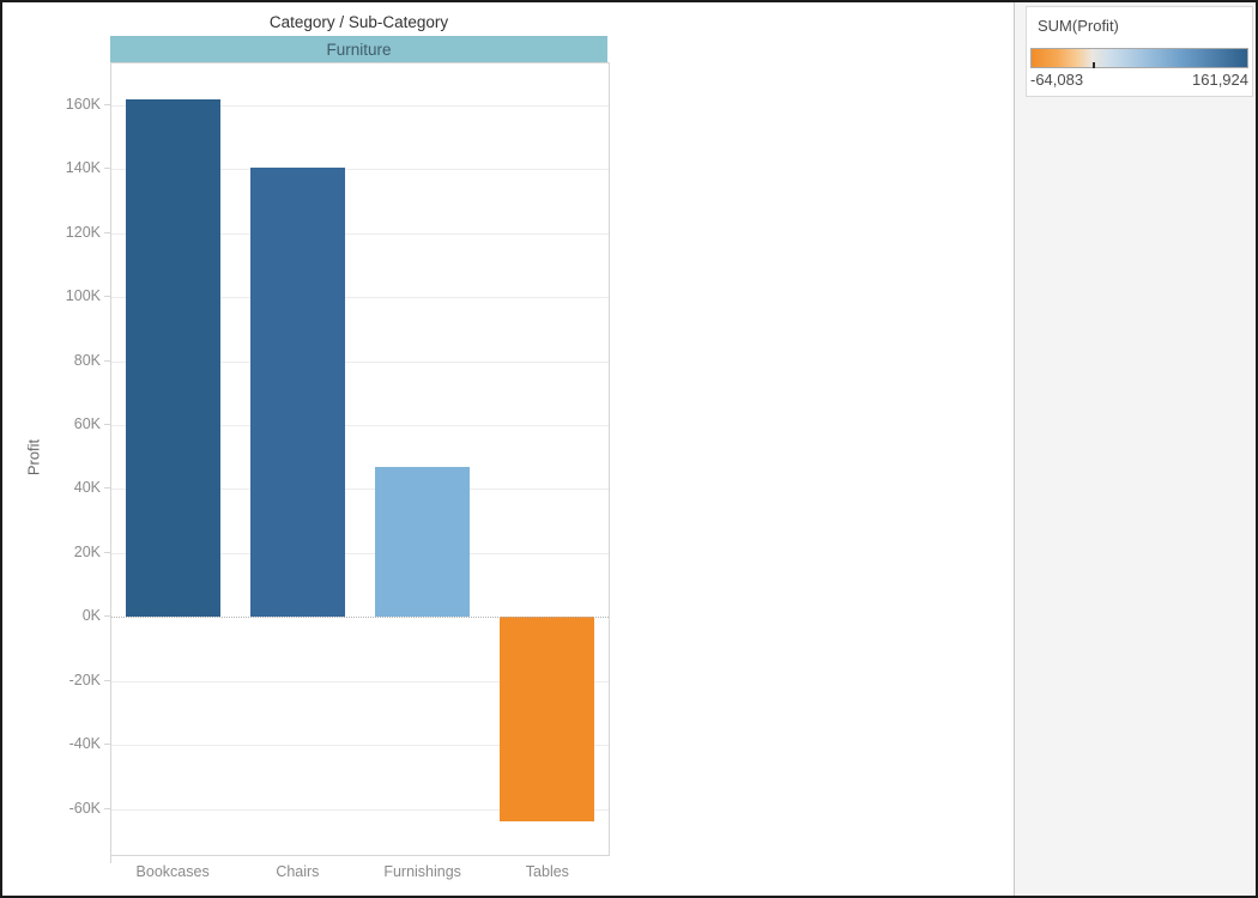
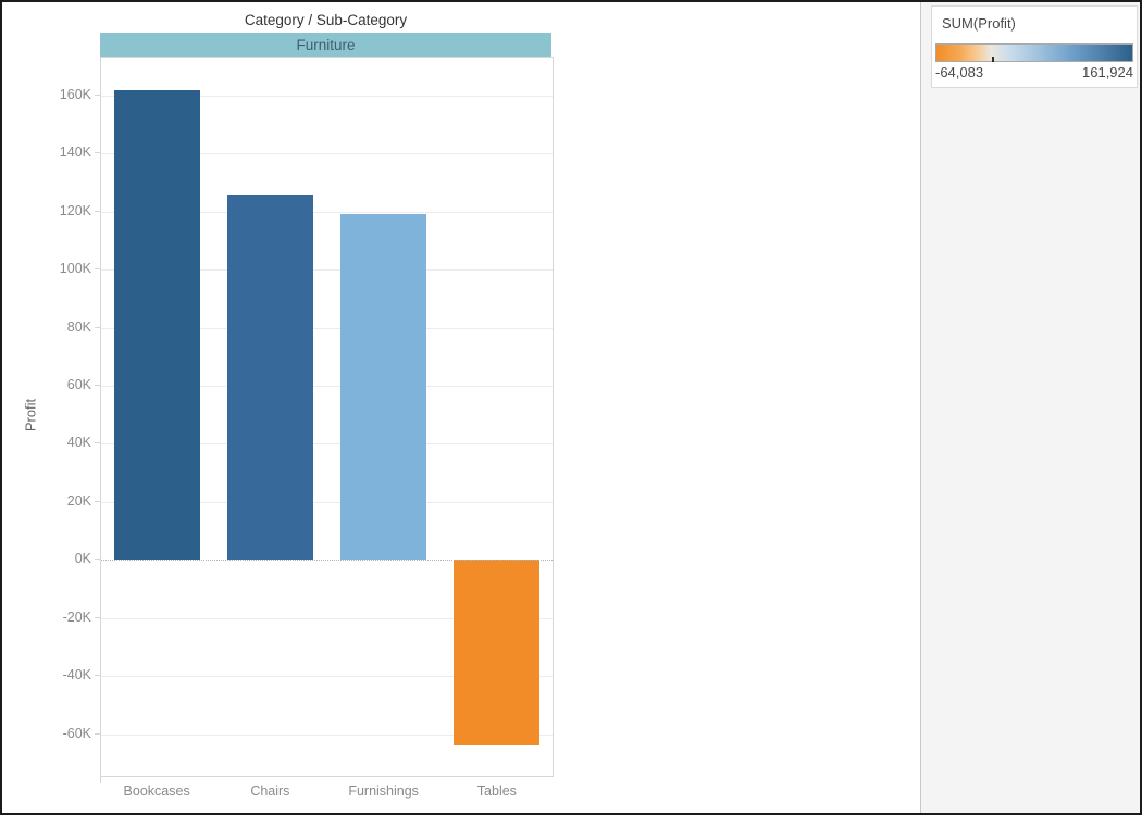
Chairs: 140K -> 126K
Furnishings: 47K -> 119K
